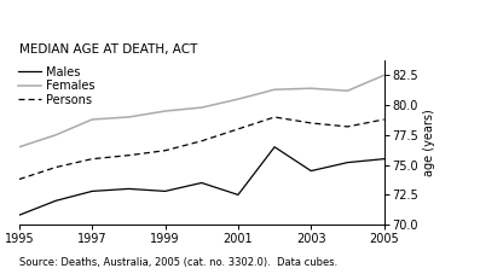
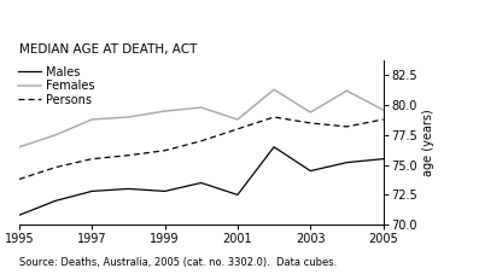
Females/2001: 80.5 -> 78.8
Females/2003: 81.4 -> 79.4
Females/2005: 82.5 -> 79.6
